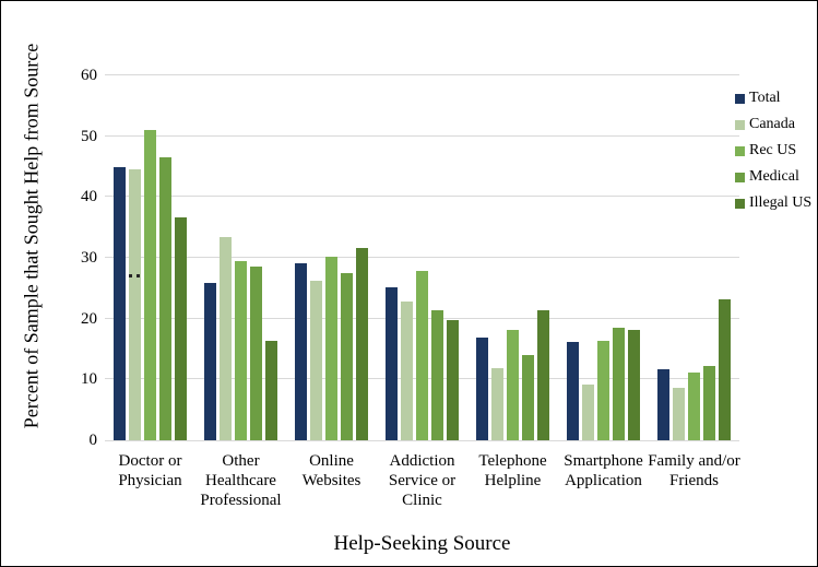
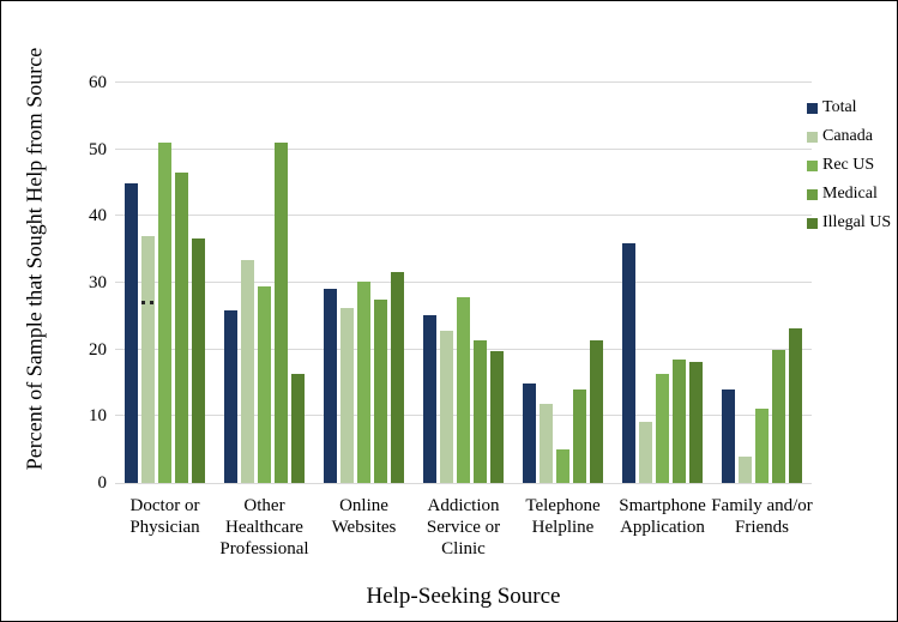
Canada/Doctor or Physician: 45 -> 37
Medical/Other Healthcare Professional: 28 -> 51
Total/Telephone Helpline: 17 -> 15
Rec US/Telephone Helpline: 18 -> 5
Total/Smartphone Application: 16 -> 36
Total/Family and/or Friends: 12 -> 14
Canada/Family and/or Friends: 9 -> 4
Medical/Family and/or Friends: 12 -> 20
